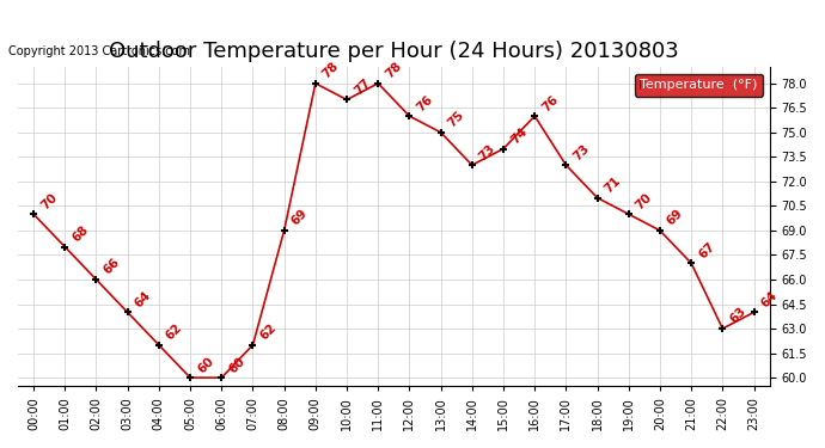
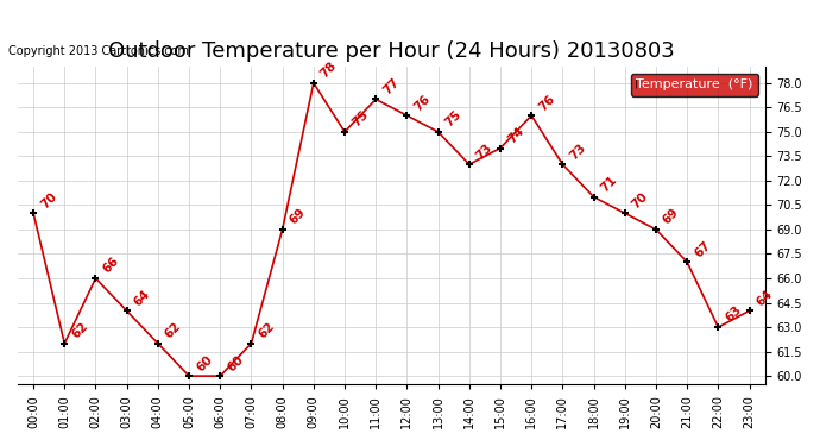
01:00: 68 -> 62
10:00: 77 -> 75
11:00: 78 -> 77
